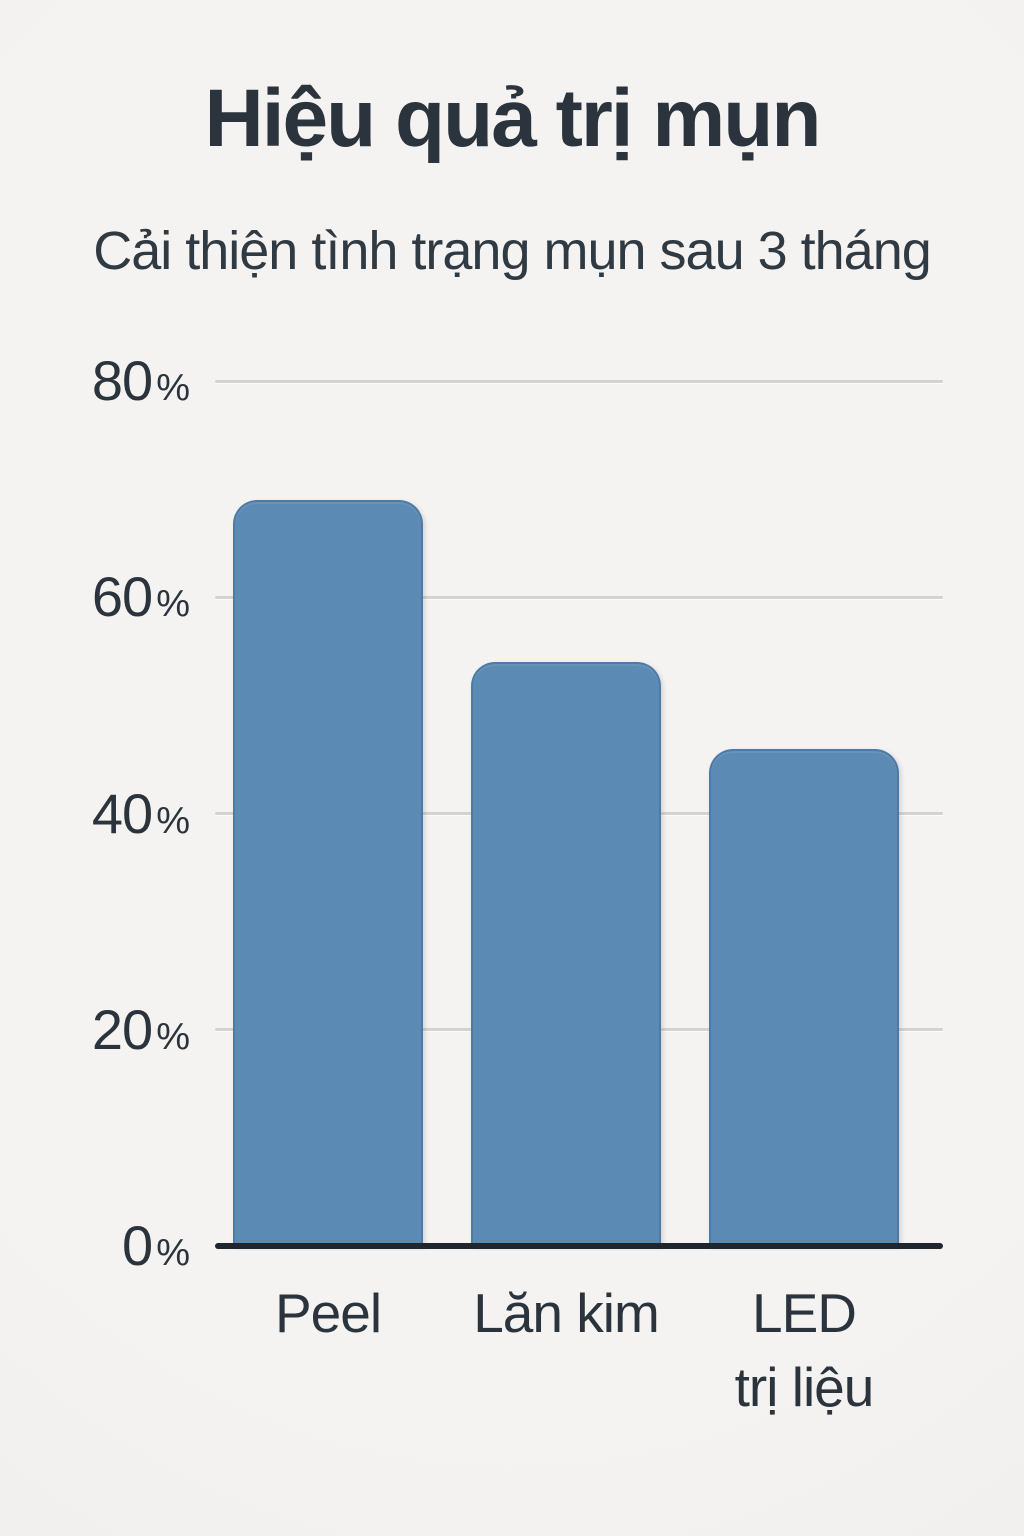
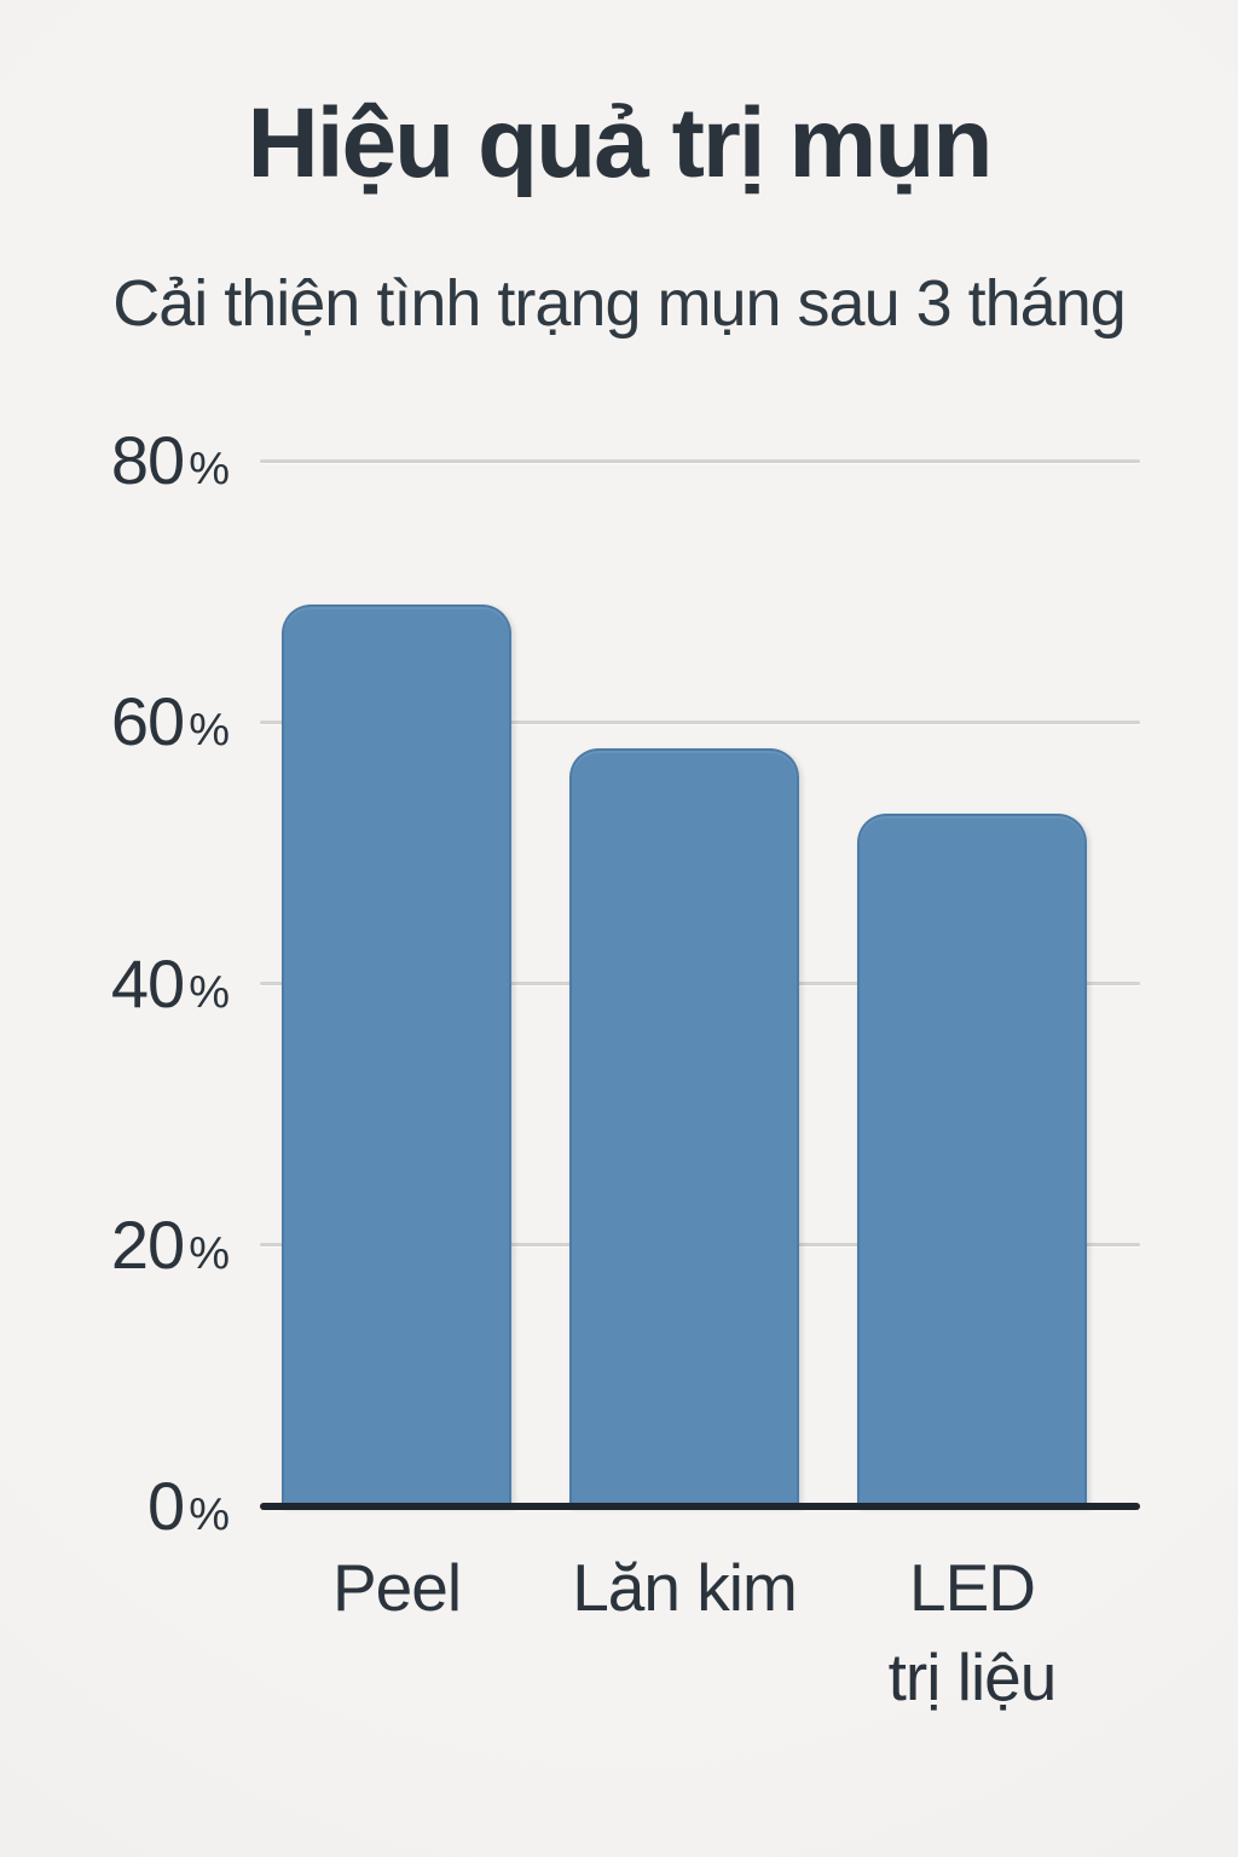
Lăn kim: 54 -> 58
LED trị liệu: 46 -> 53
